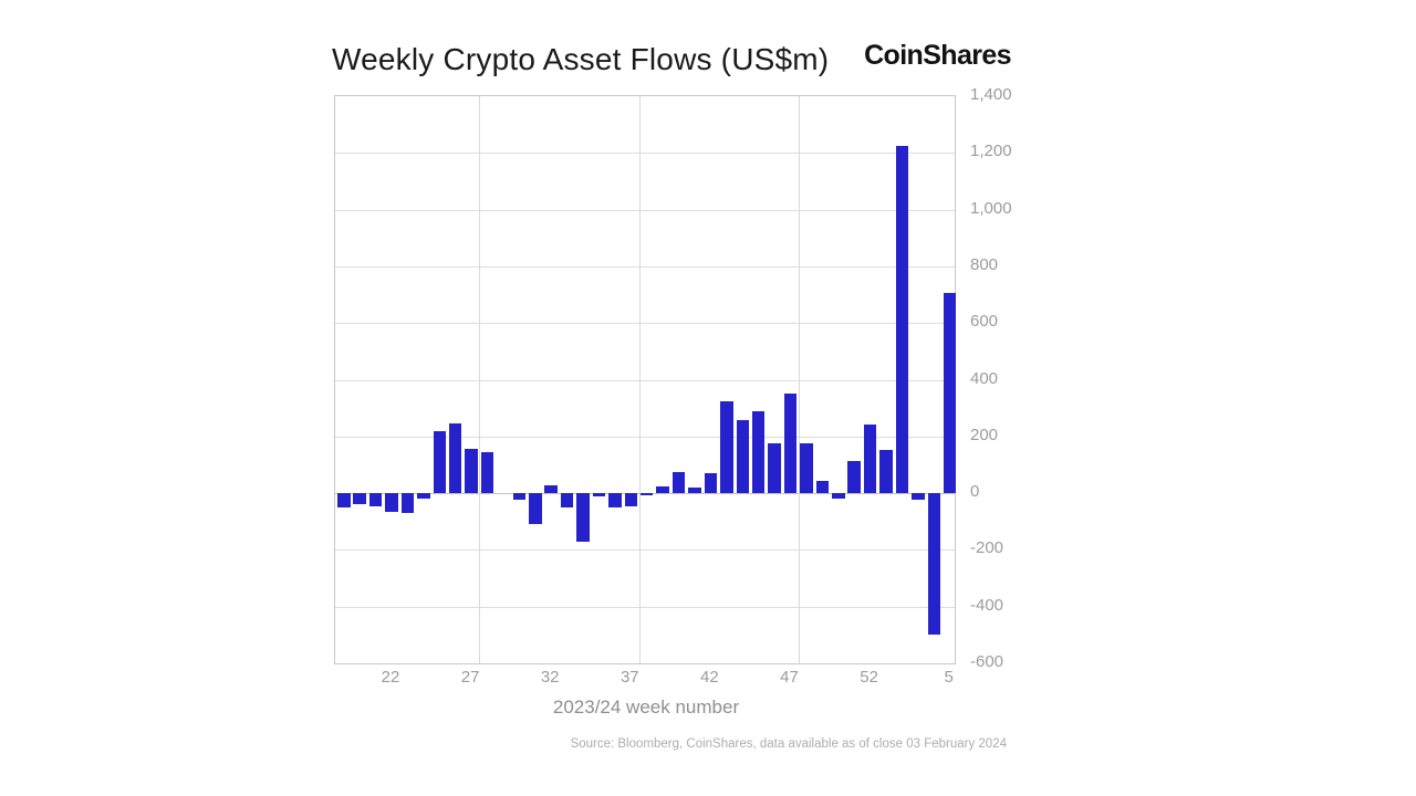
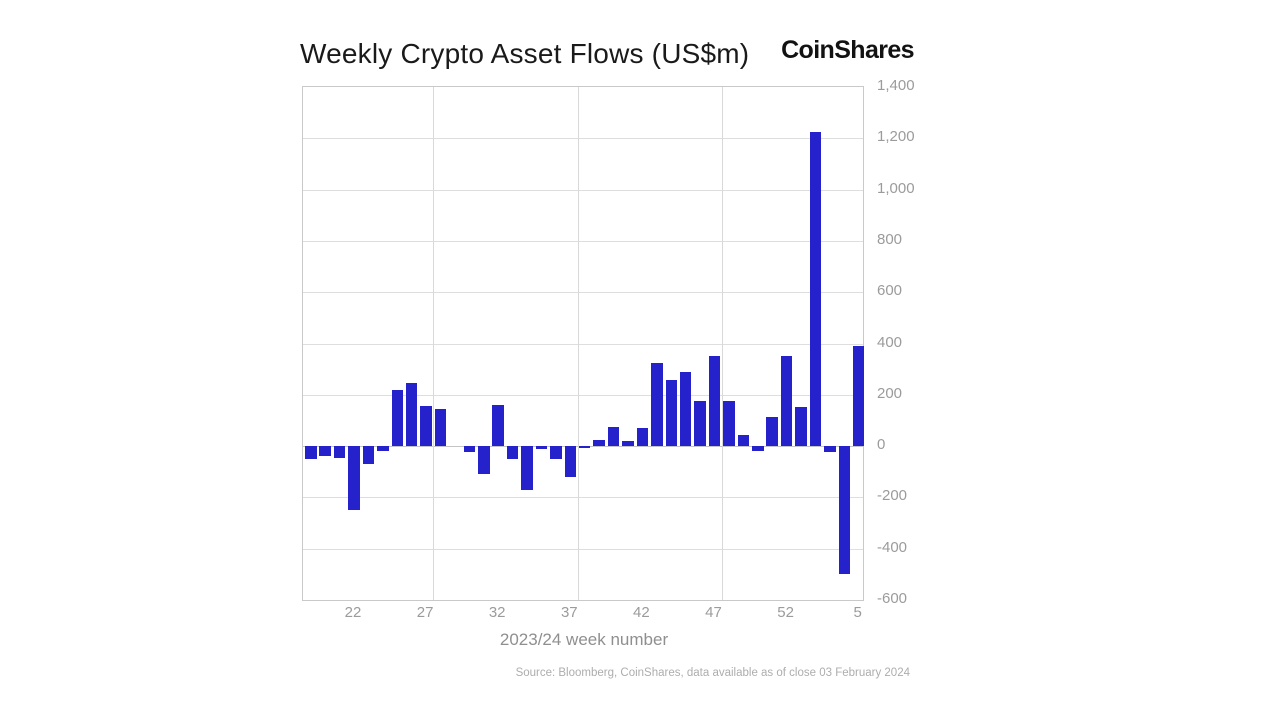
22: -60 -> -250
32: 30 -> 160
37: -40 -> -120
52: 240 -> 350
5: 710 -> 390
